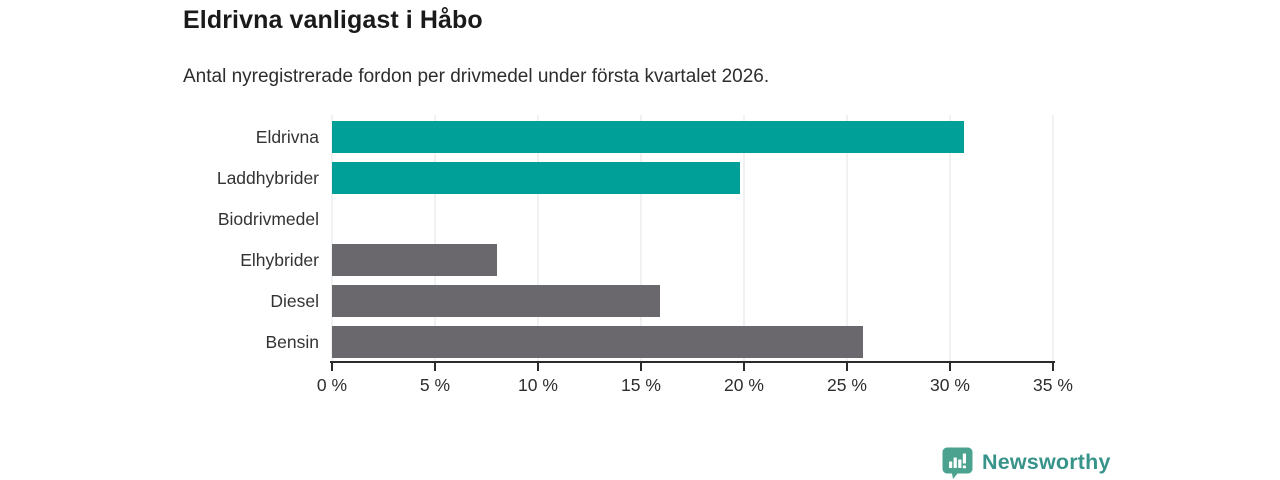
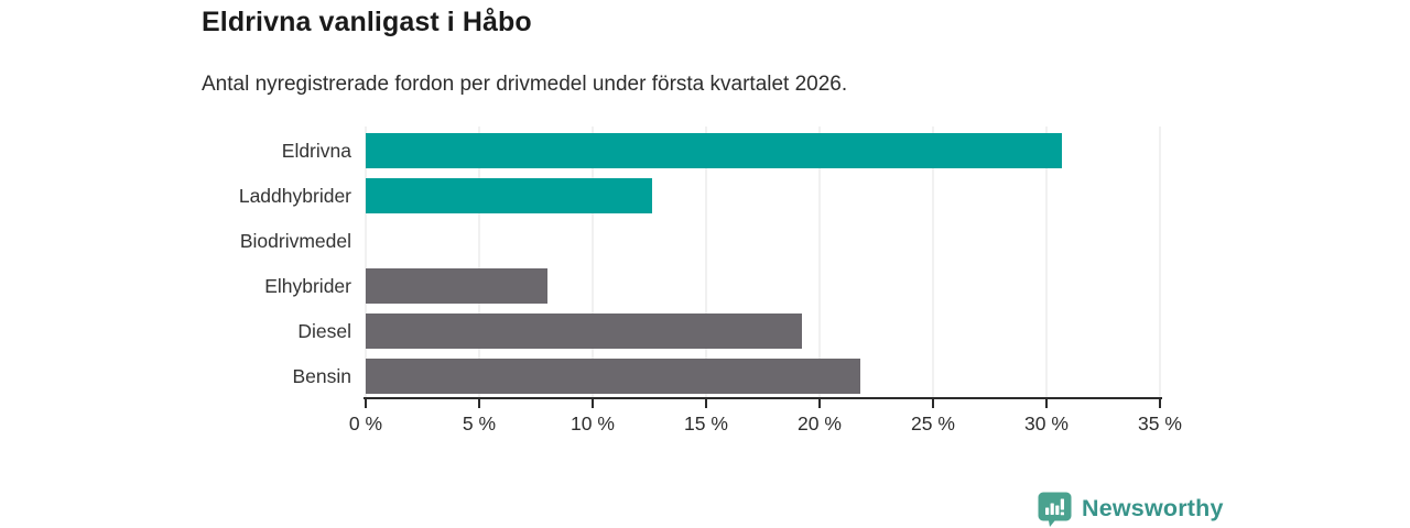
Laddhybrider: 19.8% -> 12.6%
Diesel: 15.9% -> 19.2%
Bensin: 25.8% -> 21.8%
